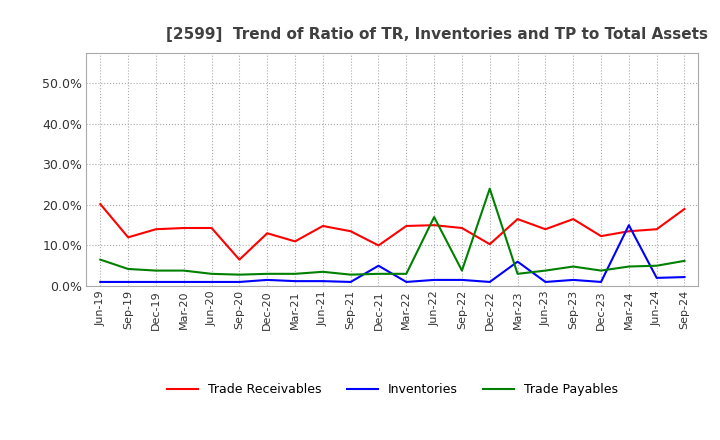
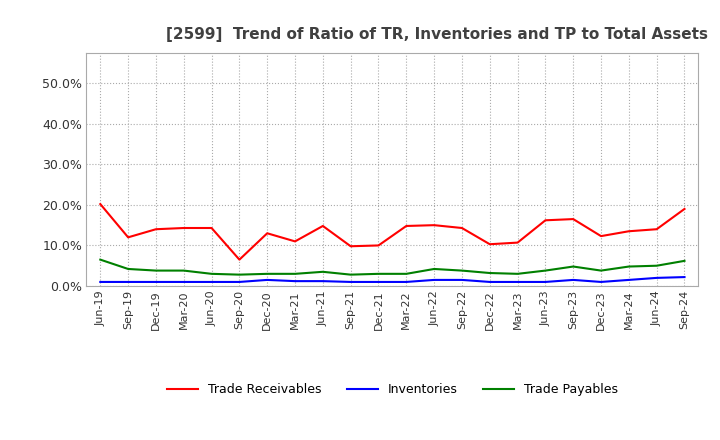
Trade Receivables/Sep-21: 13.5% -> 9.8%
Inventories/Dec-21: 5.0% -> 1.0%
Trade Payables/Jun-22: 17.0% -> 4.2%
Trade Payables/Dec-22: 24.0% -> 3.2%
Trade Receivables/Mar-23: 16.5% -> 10.7%
Inventories/Mar-23: 6.0% -> 1.0%
Trade Receivables/Jun-23: 14.0% -> 16.2%
Inventories/Mar-24: 15.0% -> 1.5%
